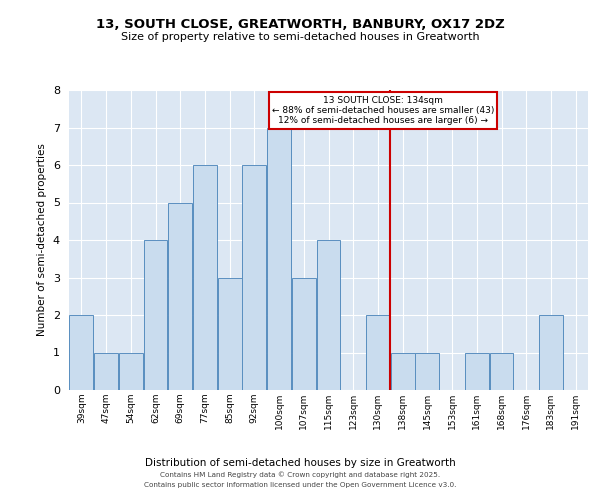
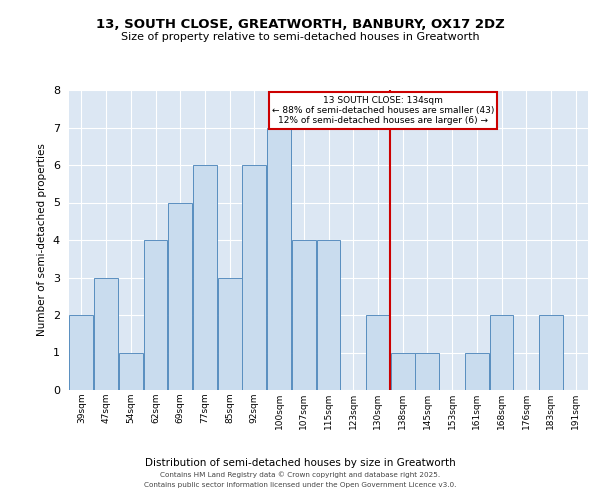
47sqm: 1 -> 3
107sqm: 3 -> 4
168sqm: 1 -> 2
